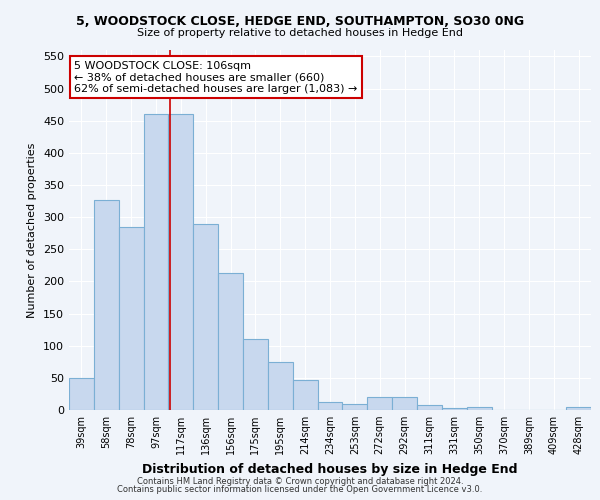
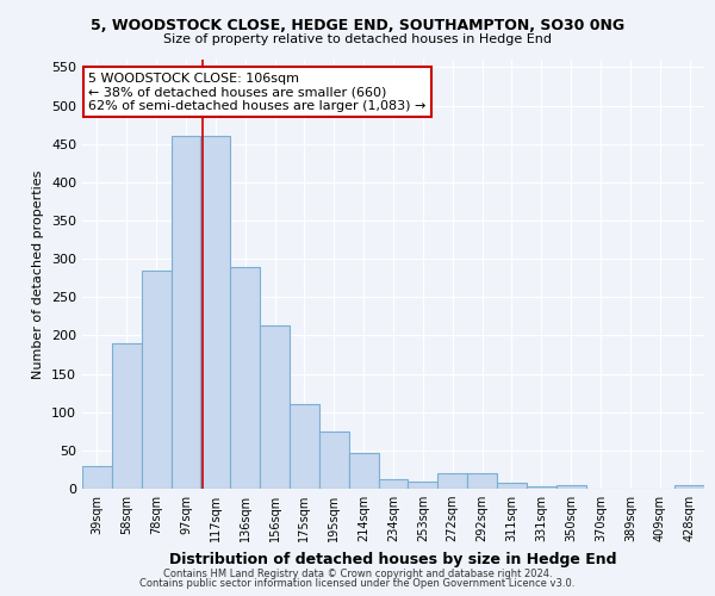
39sqm: 50 -> 30
58sqm: 326 -> 190
